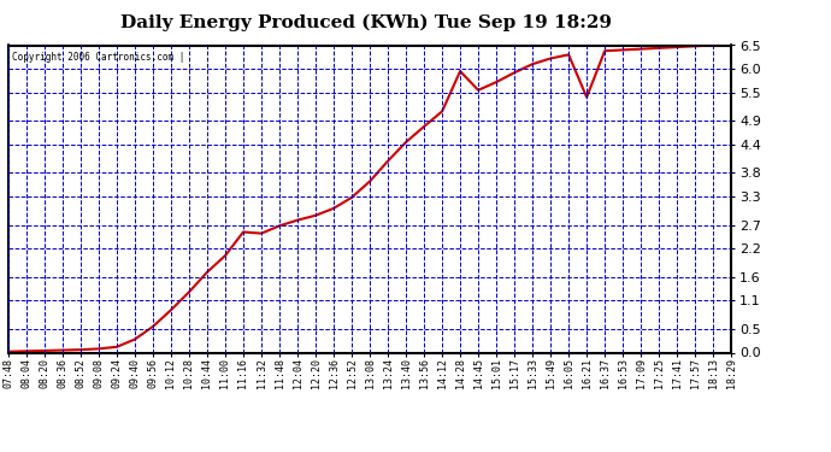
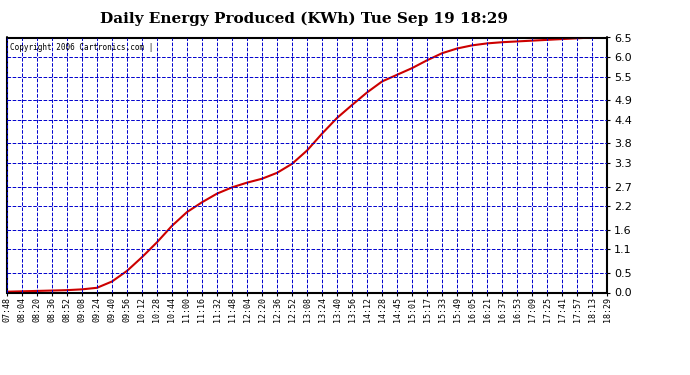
11:16: 2.55 -> 2.30
14:28: 5.95 -> 5.38
16:21: 5.40 -> 6.35
